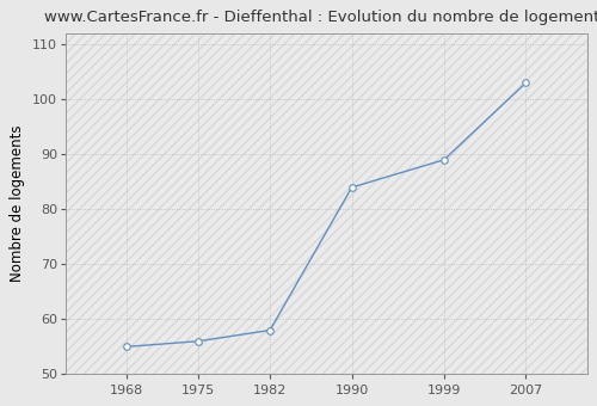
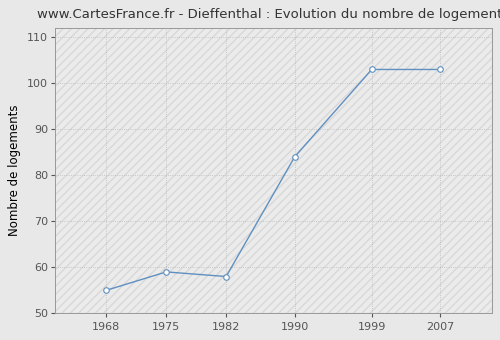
1975: 56 -> 59
1999: 89 -> 103
